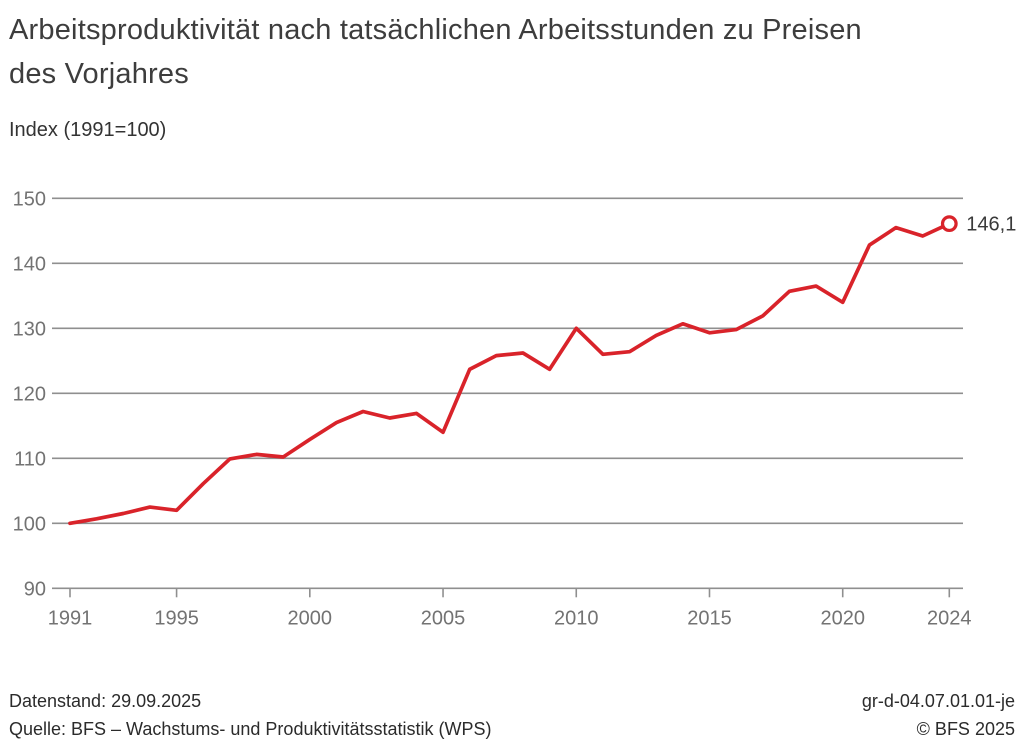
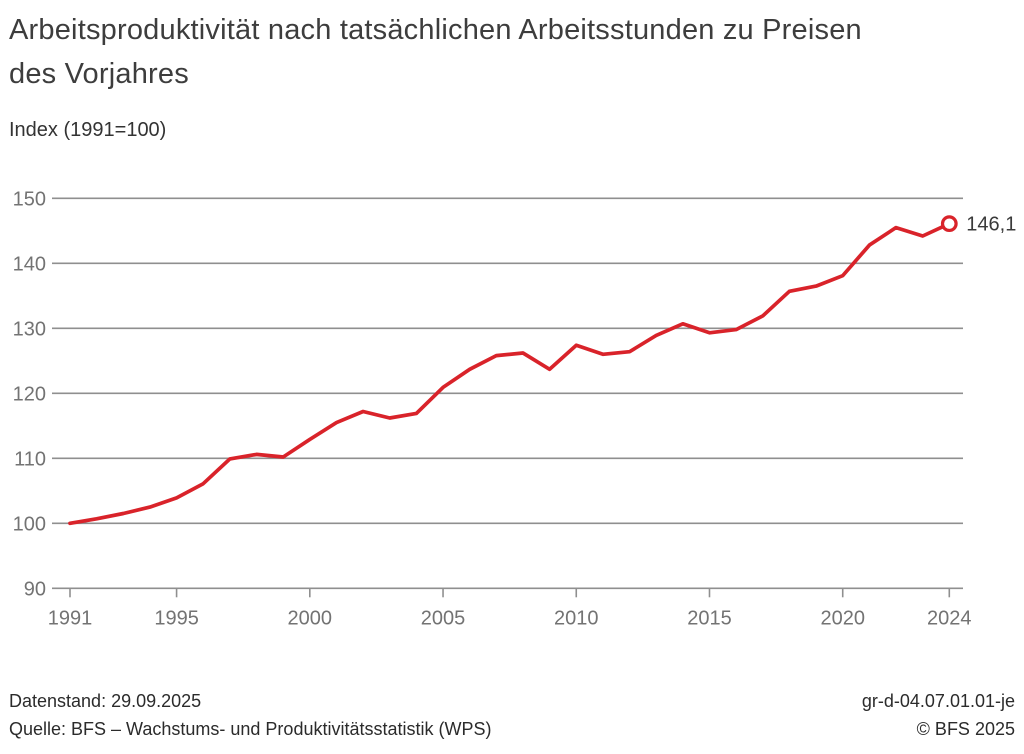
1995: 102 -> 104
2005: 114 -> 121
2010: 130 -> 127
2020: 134 -> 138
